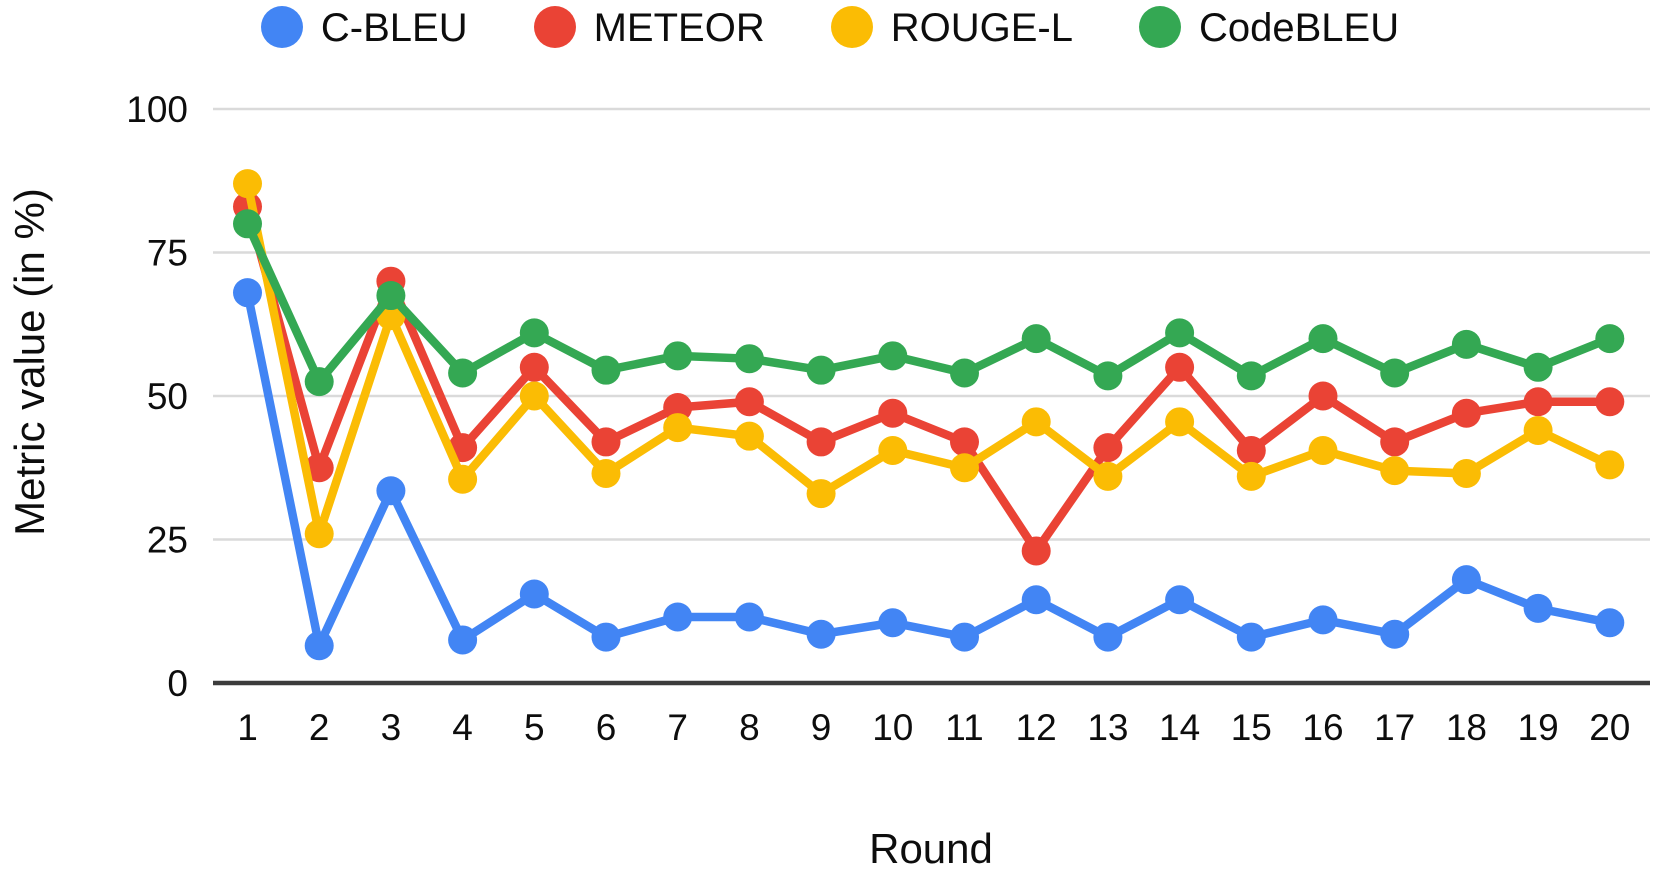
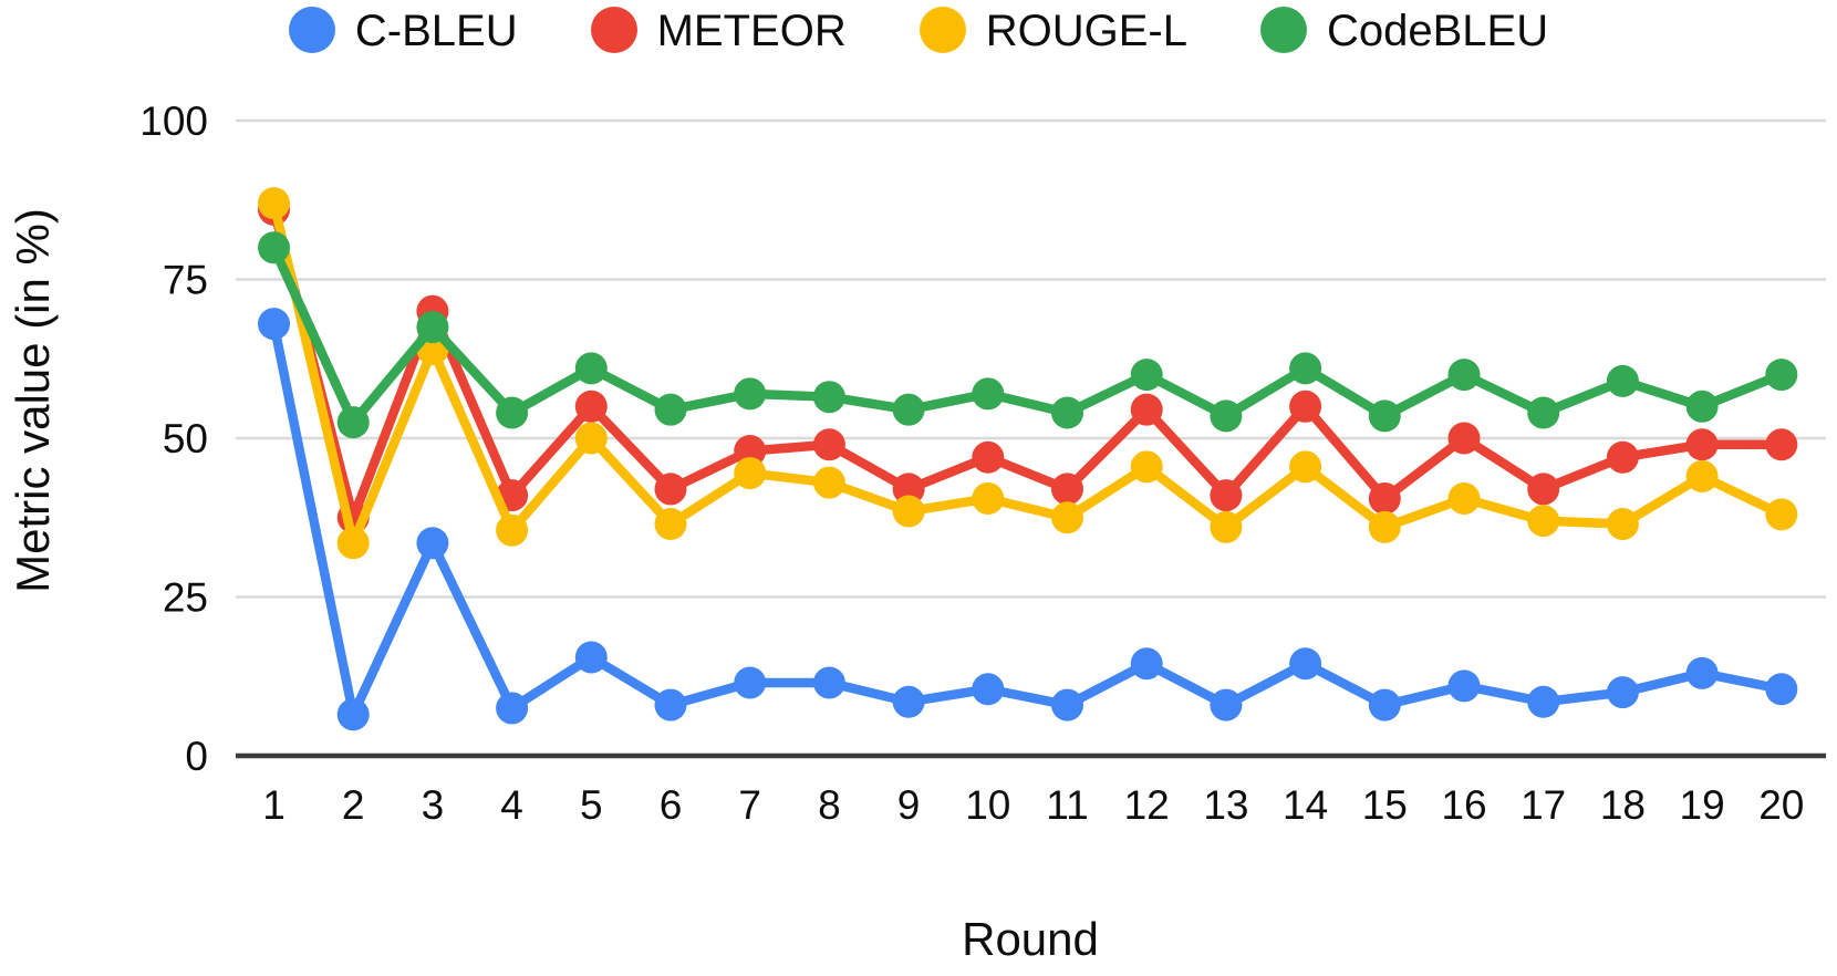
METEOR/1: 83 -> 86
ROUGE-L/2: 26 -> 34
ROUGE-L/9: 33 -> 38
METEOR/12: 23 -> 54
C-BLEU/18: 18 -> 10
